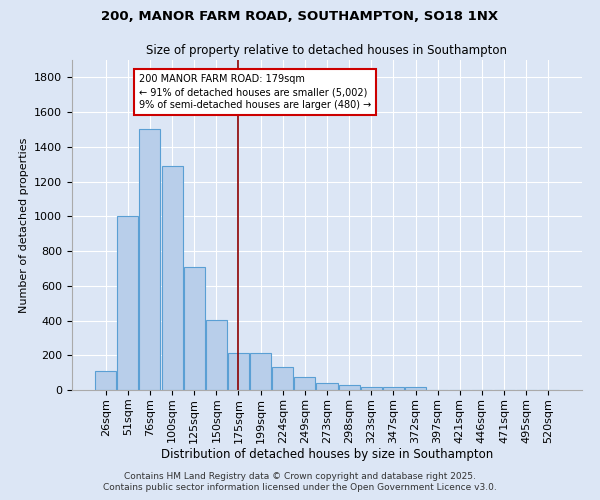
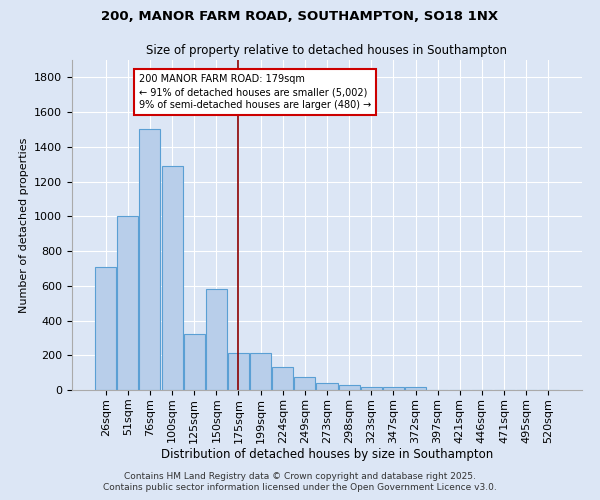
26sqm: 110 -> 710
125sqm: 710 -> 320
150sqm: 400 -> 580
